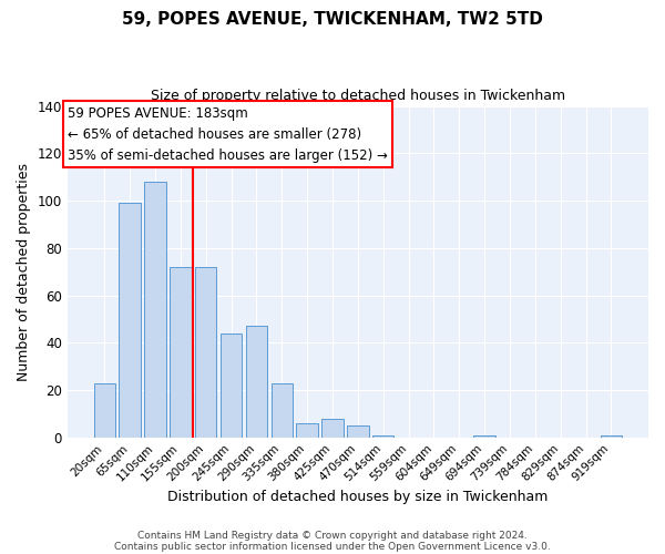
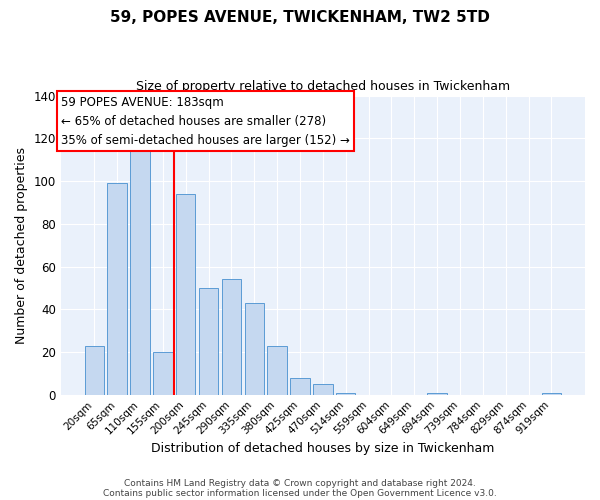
110sqm: 108 -> 114
155sqm: 72 -> 20
200sqm: 72 -> 94
245sqm: 44 -> 50
290sqm: 47 -> 54
335sqm: 23 -> 43
380sqm: 6 -> 23
